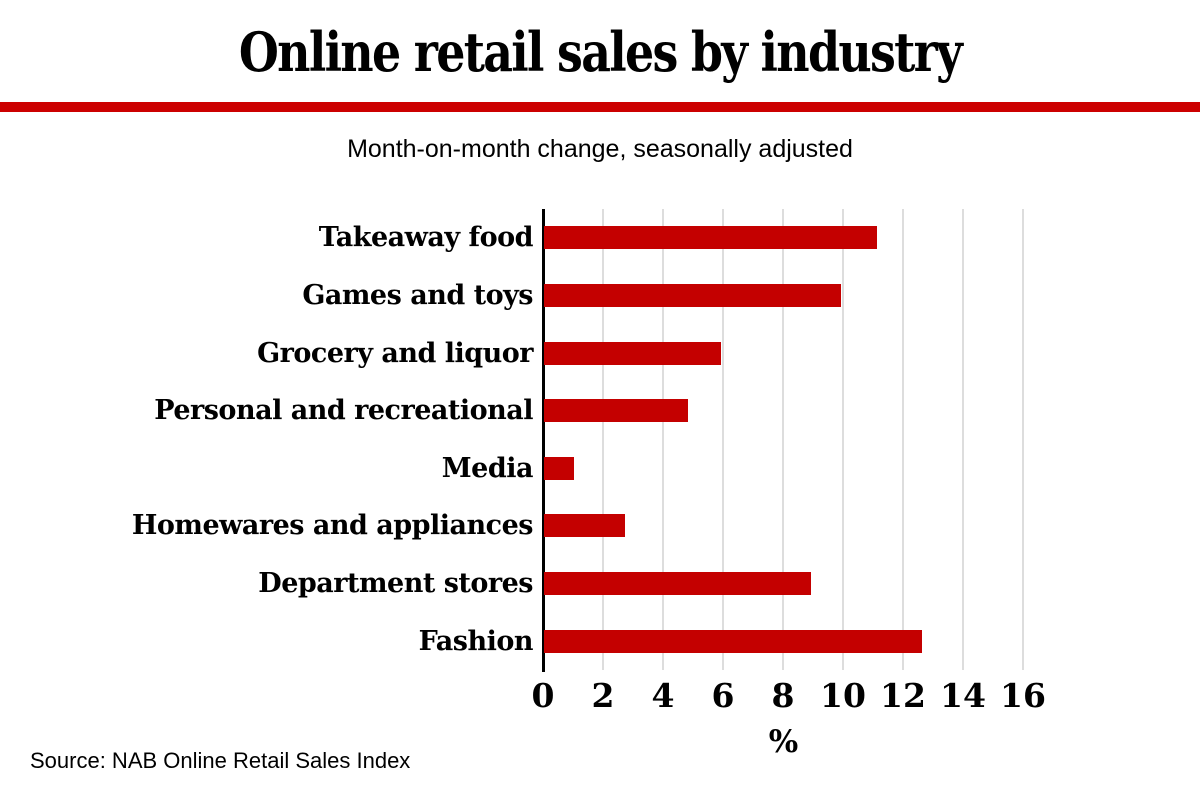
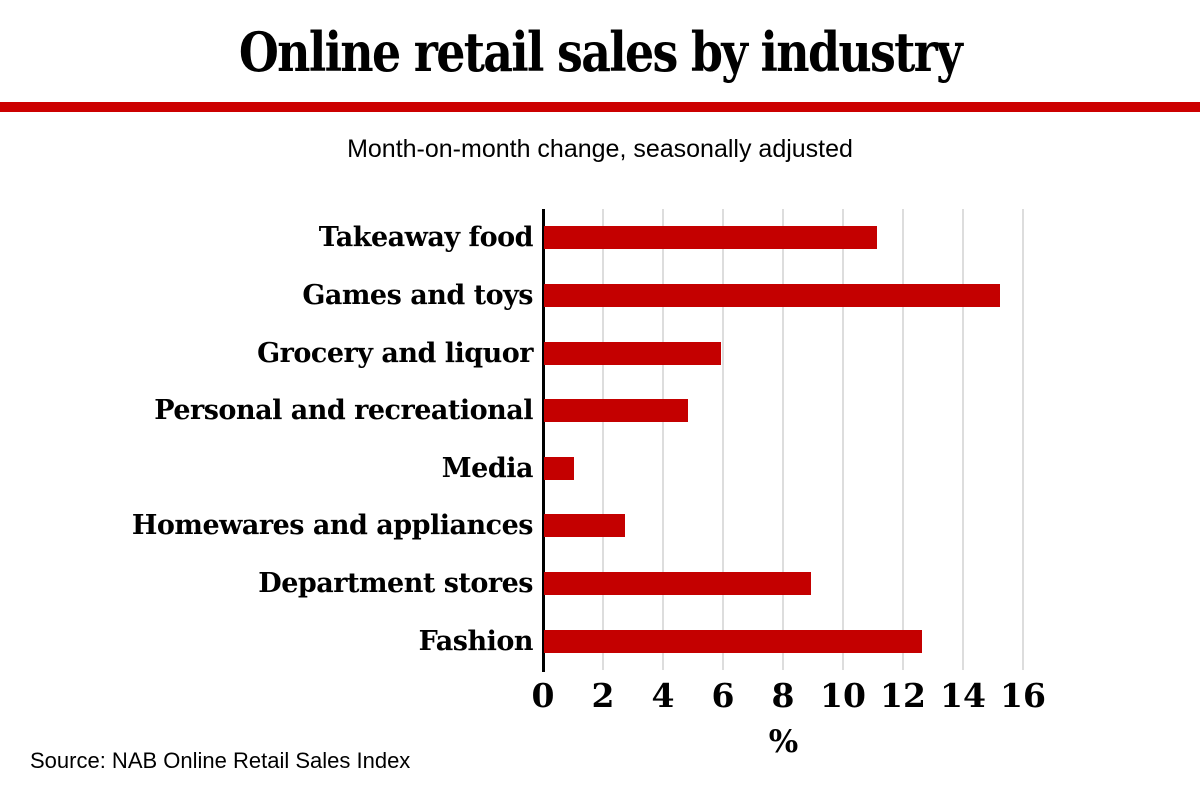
Games and toys: 9.9 -> 15.2
